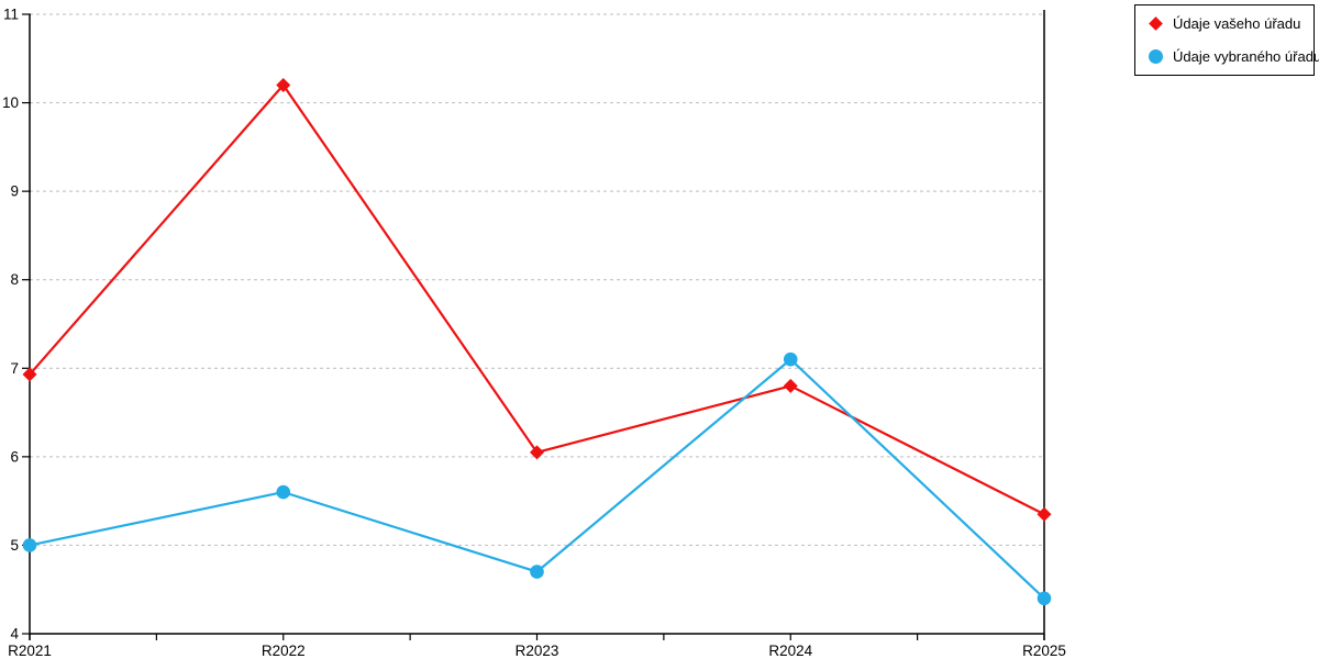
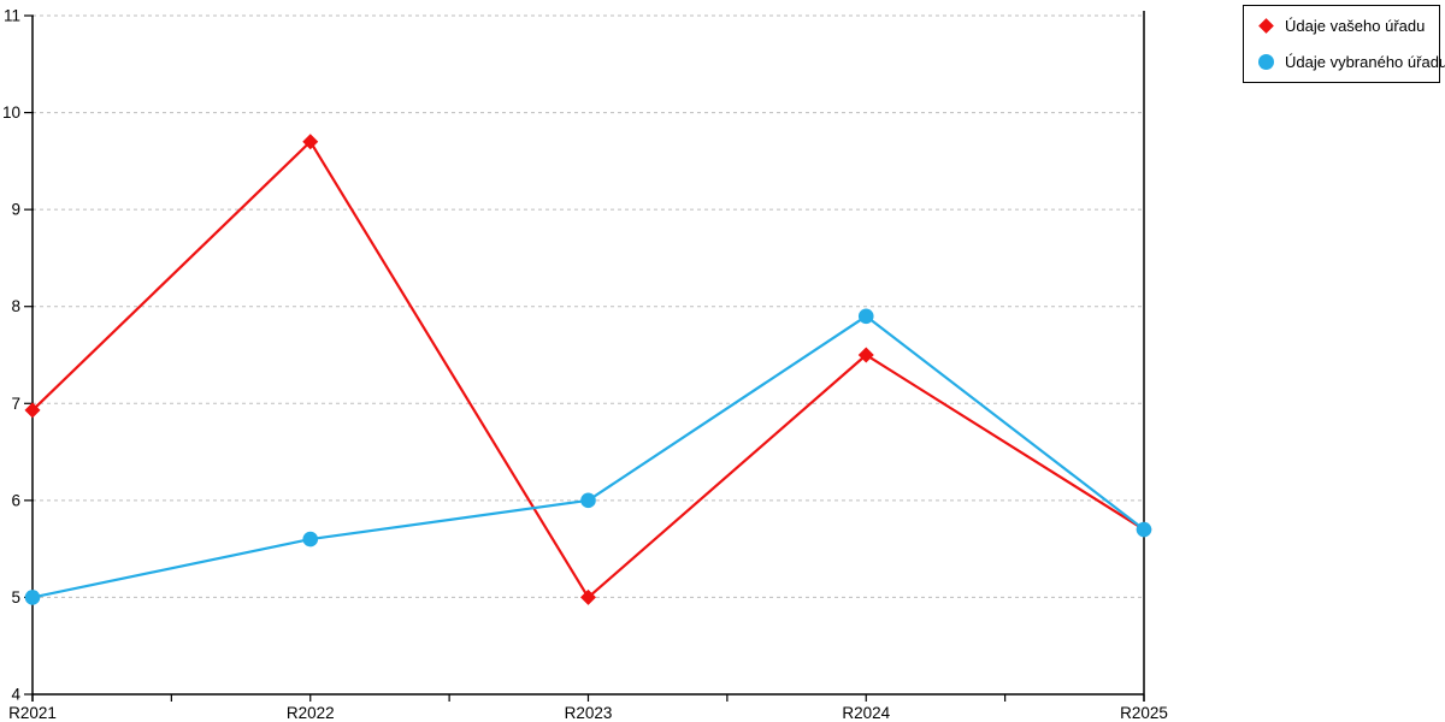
Údaje vašeho úřadu/R2022: 10.2 -> 9.7
Údaje vašeho úřadu/R2023: 6.0 -> 5.0
Údaje vybraného úřadu/R2023: 4.7 -> 6.0
Údaje vašeho úřadu/R2024: 6.8 -> 7.5
Údaje vybraného úřadu/R2024: 7.1 -> 7.9
Údaje vašeho úřadu/R2025: 5.3 -> 5.7
Údaje vybraného úřadu/R2025: 4.4 -> 5.7
